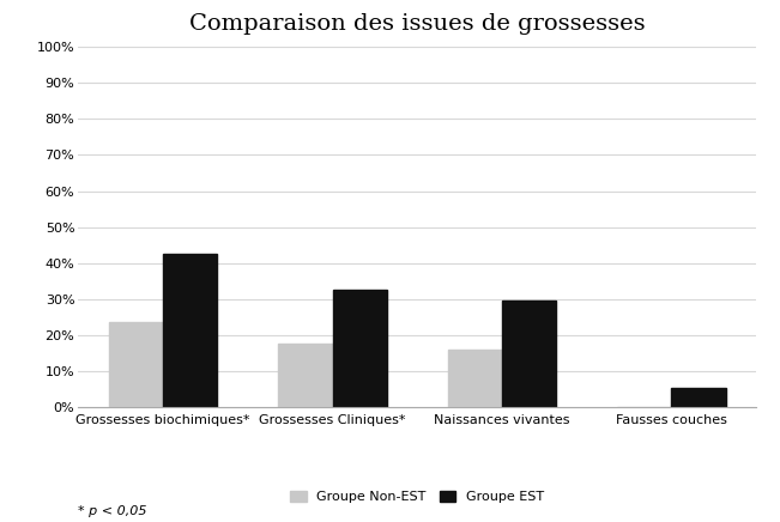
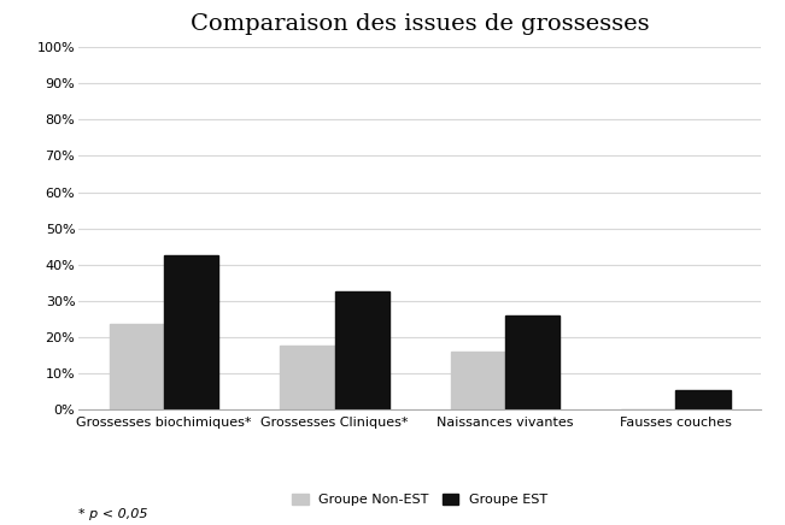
Groupe EST/Naissances vivantes: 29.5% -> 26.0%
